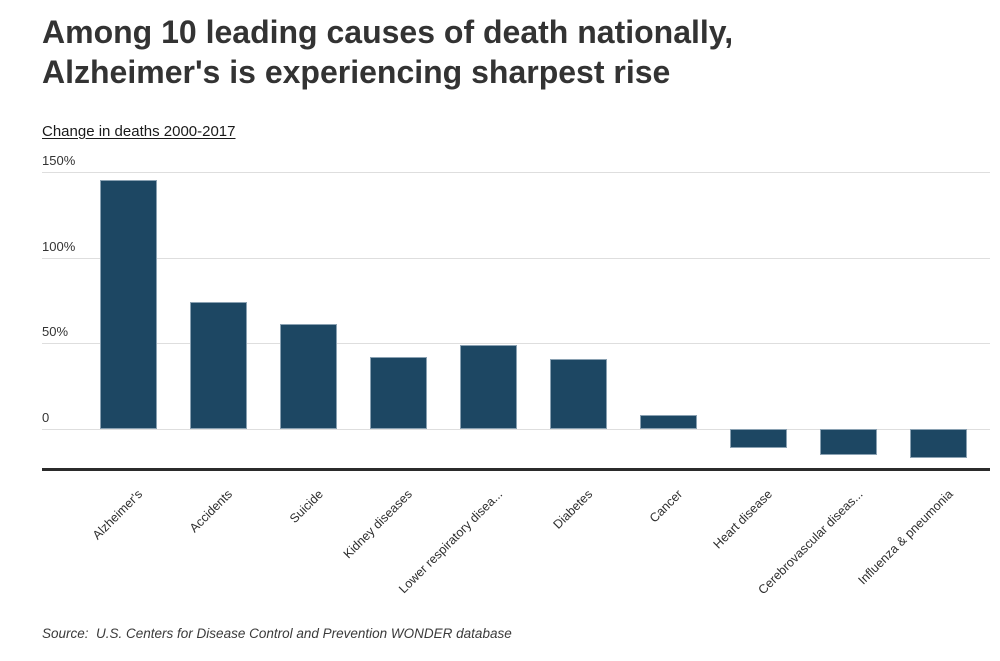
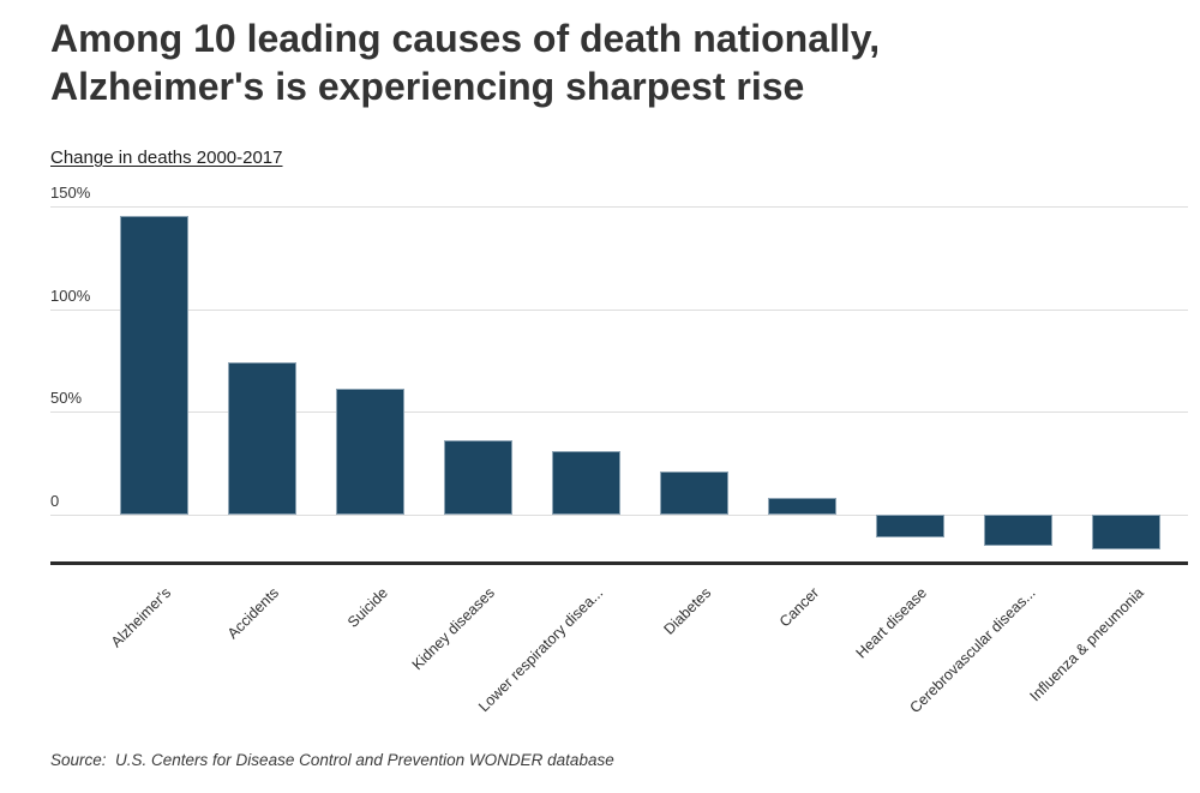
Kidney diseases: 42% -> 36%
Lower respiratory disea...: 49% -> 31%
Diabetes: 41% -> 21%
